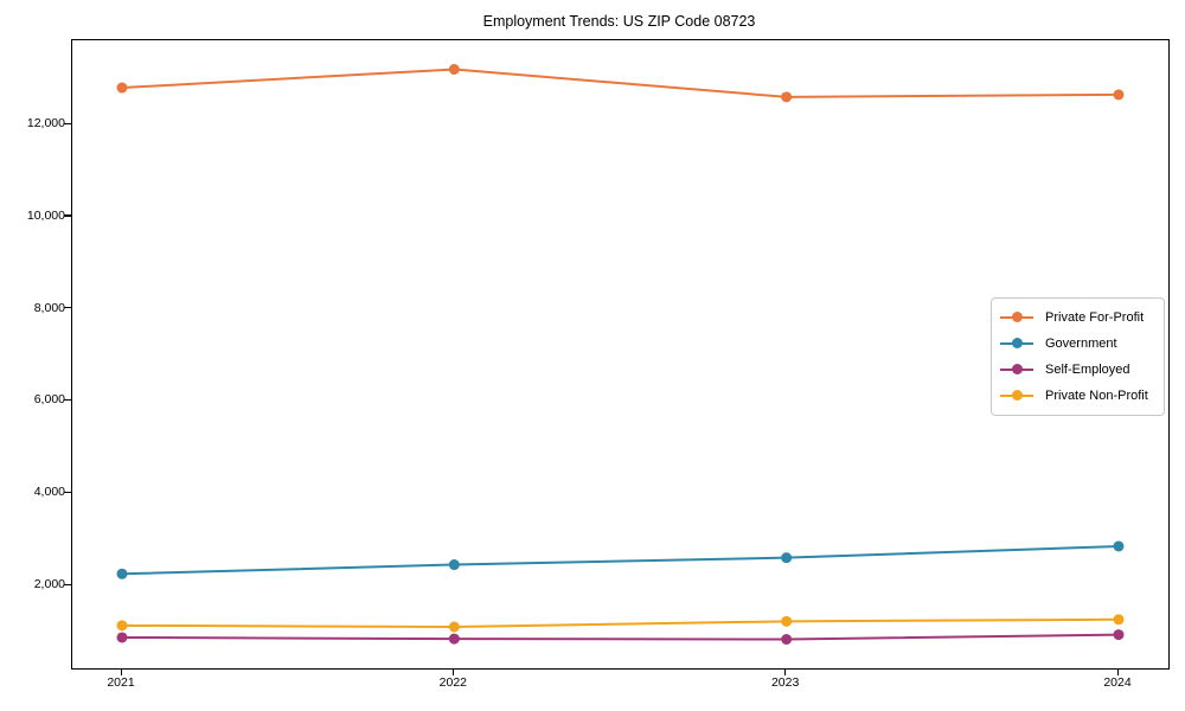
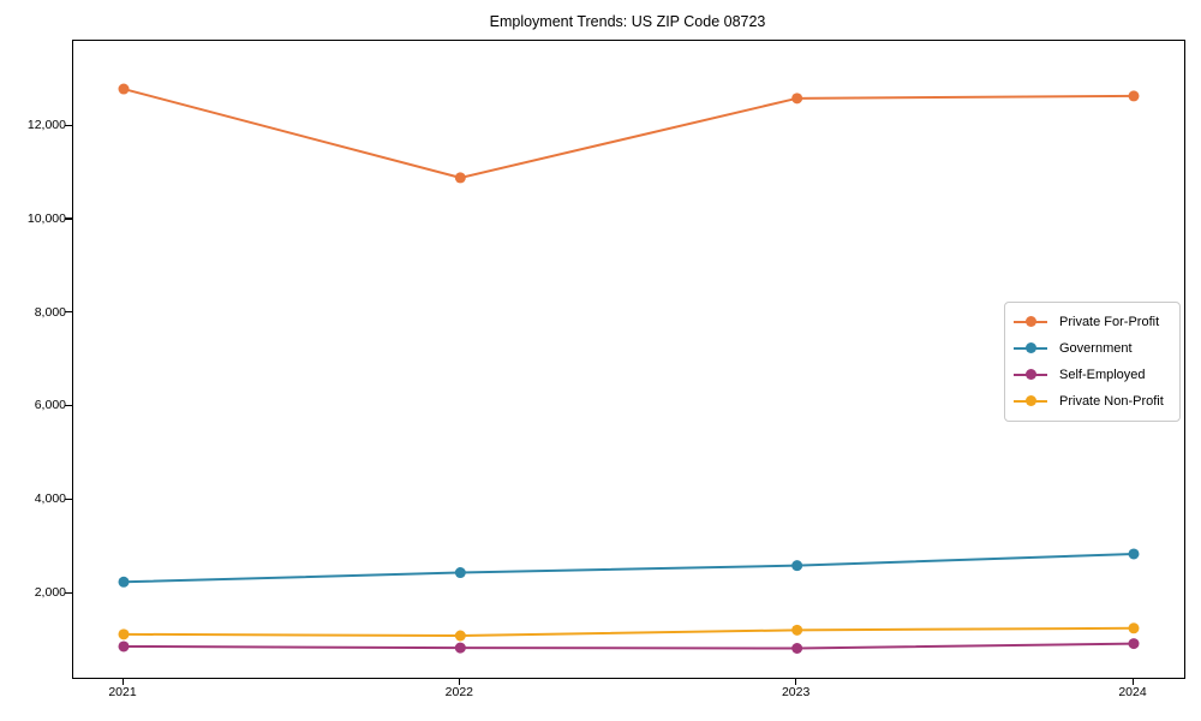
Private For-Profit/2022: 13200 -> 10900
